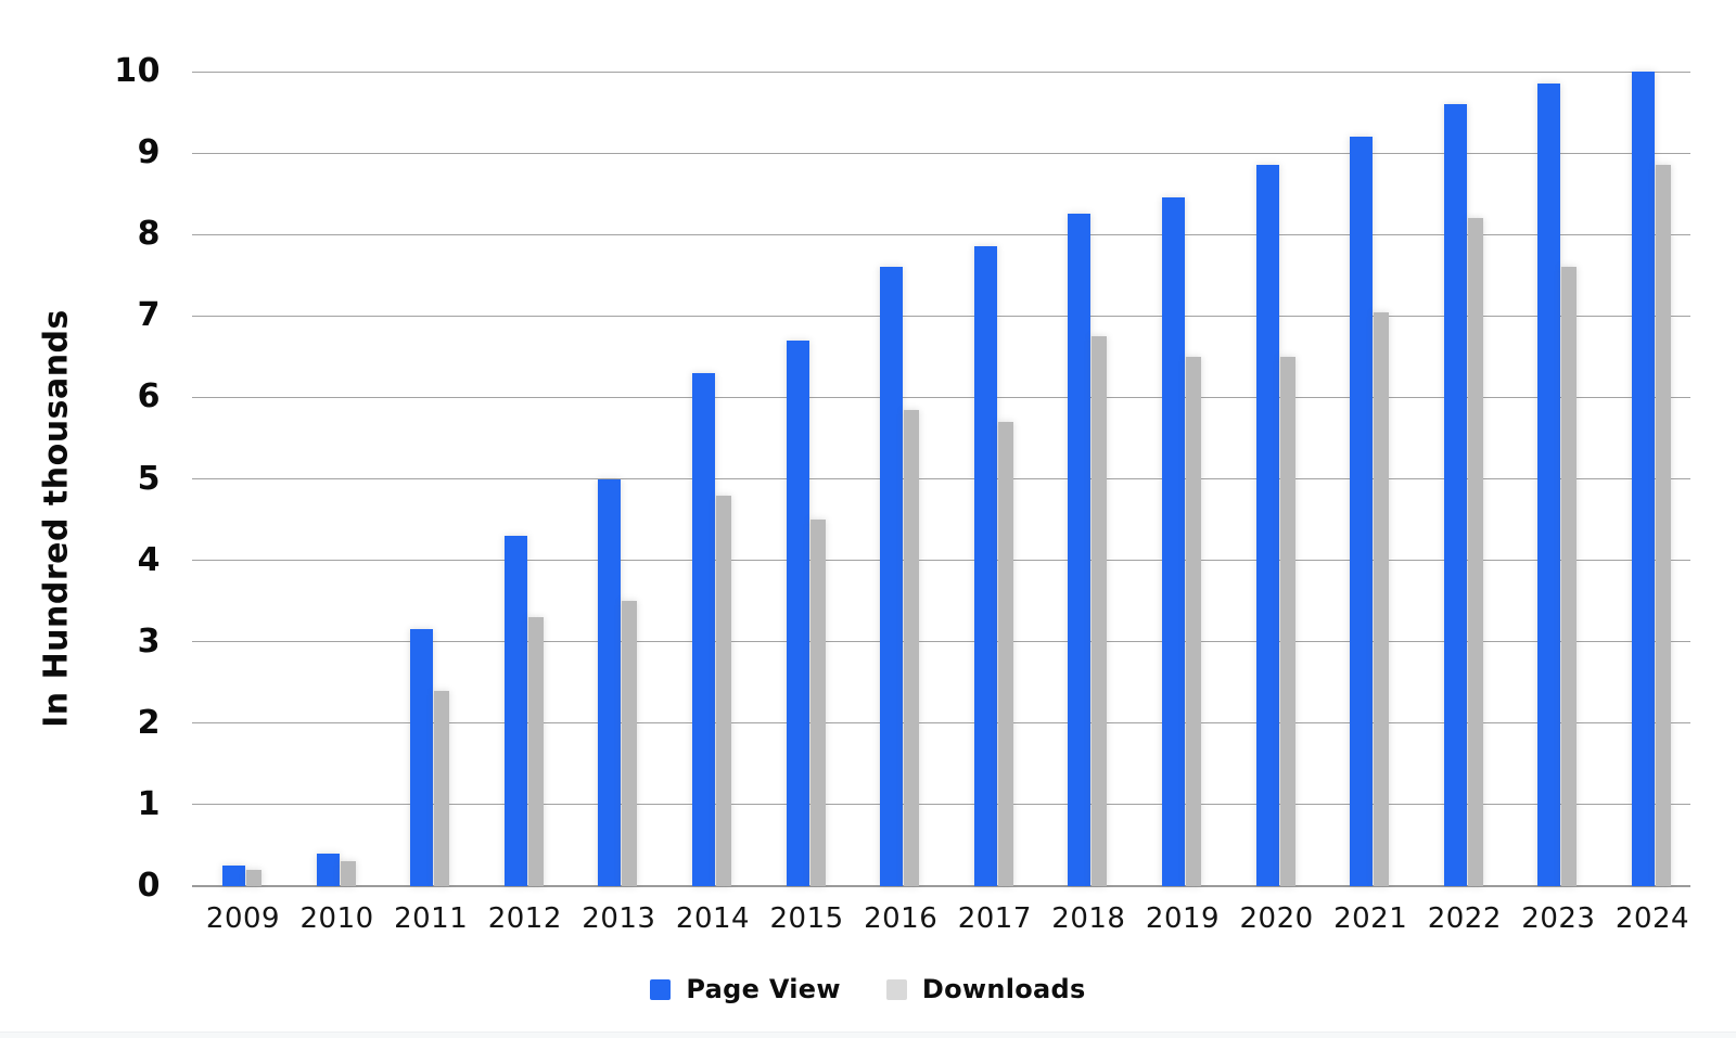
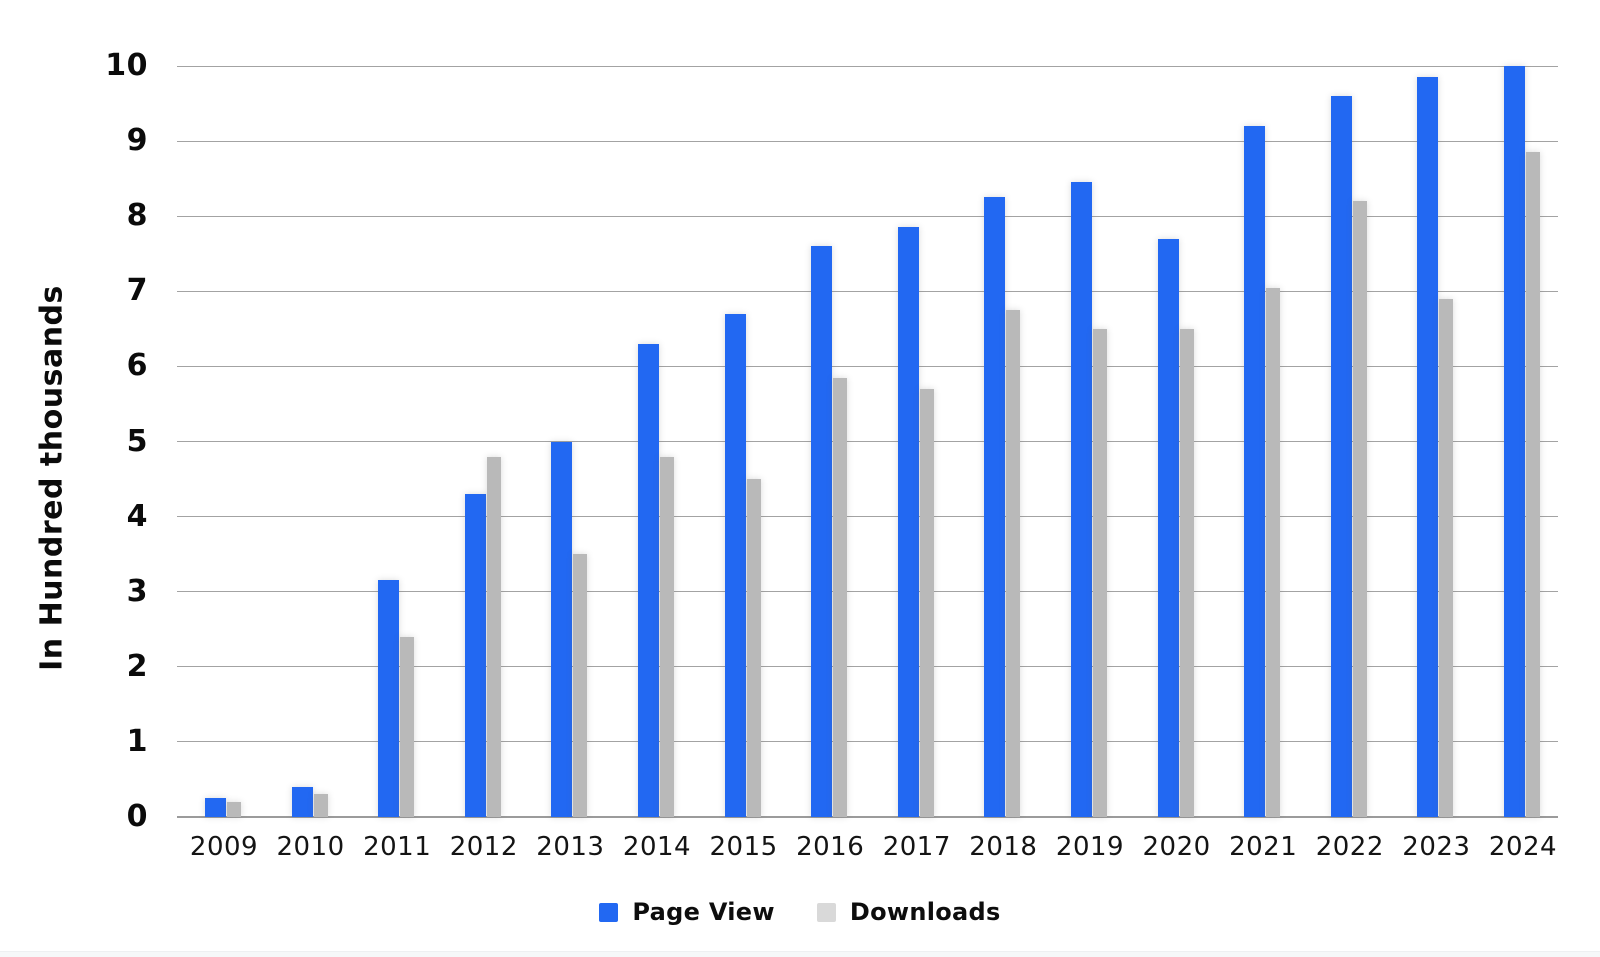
Downloads/2012: 3.3 -> 4.8
Page View/2020: 8.8 -> 7.7
Downloads/2023: 7.6 -> 6.9
